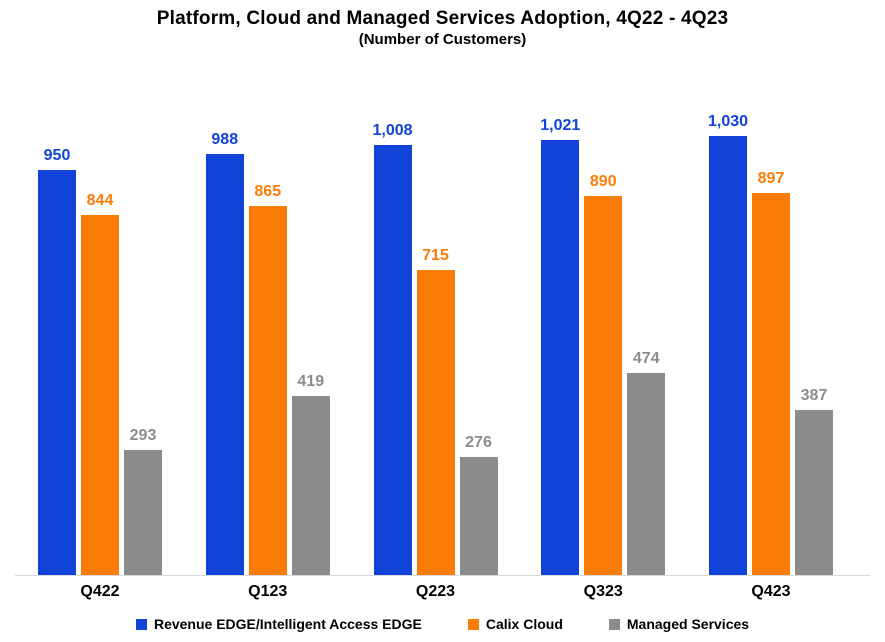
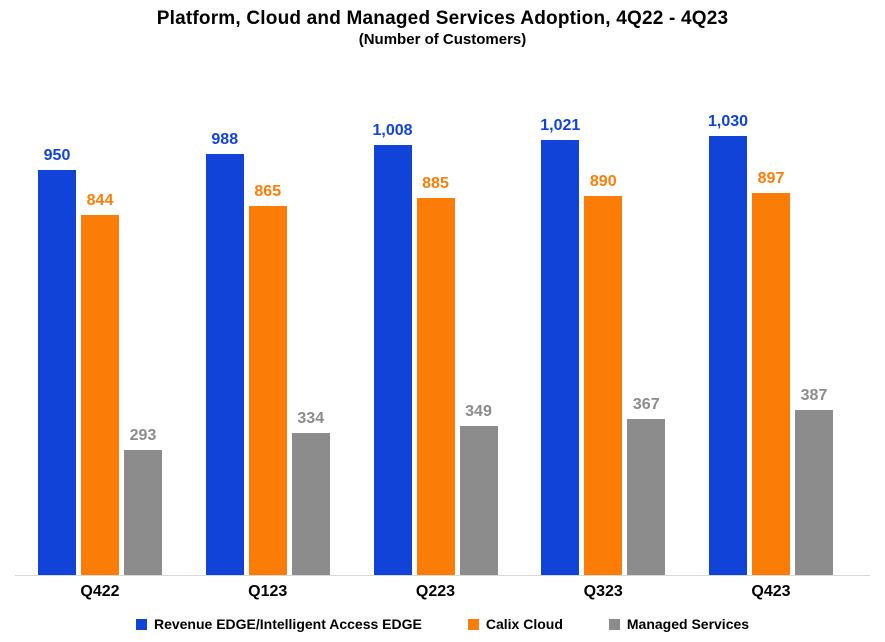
Managed Services/Q123: 419 -> 334
Calix Cloud/Q223: 715 -> 885
Managed Services/Q223: 276 -> 349
Managed Services/Q323: 474 -> 367
